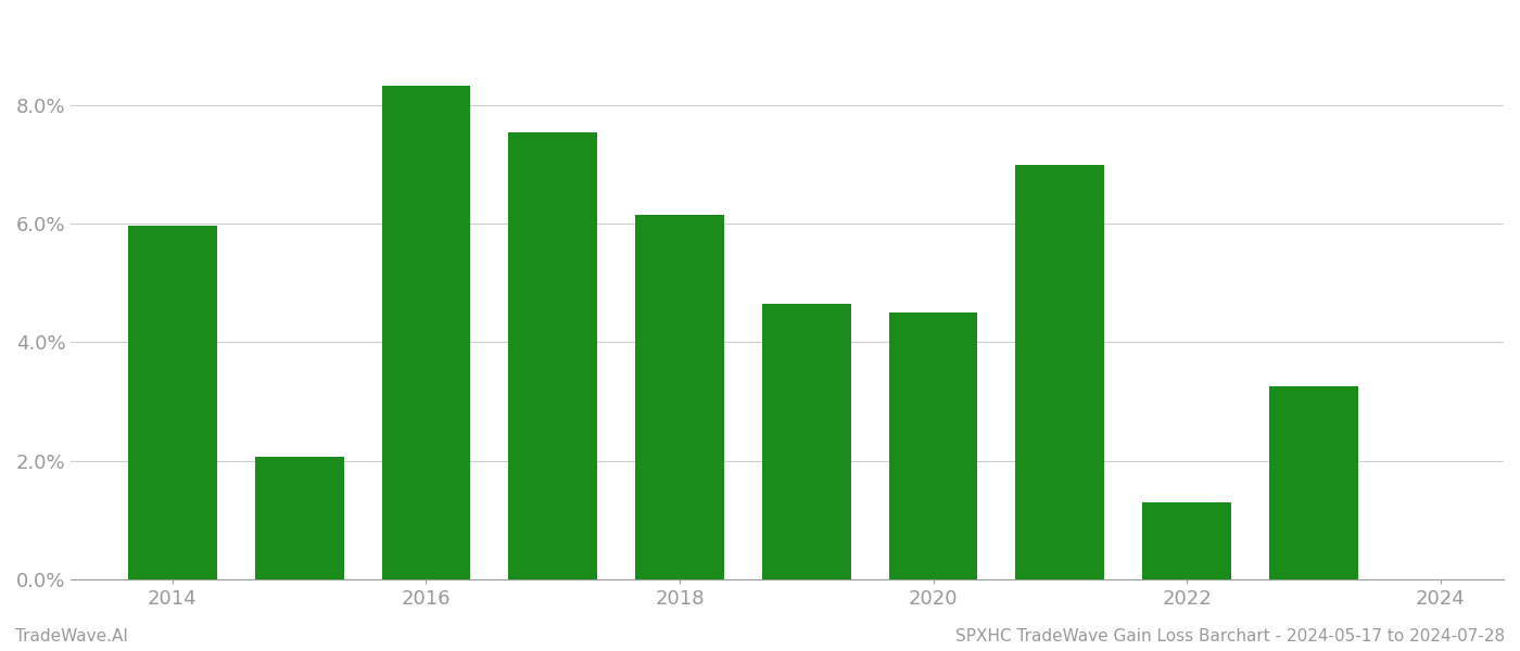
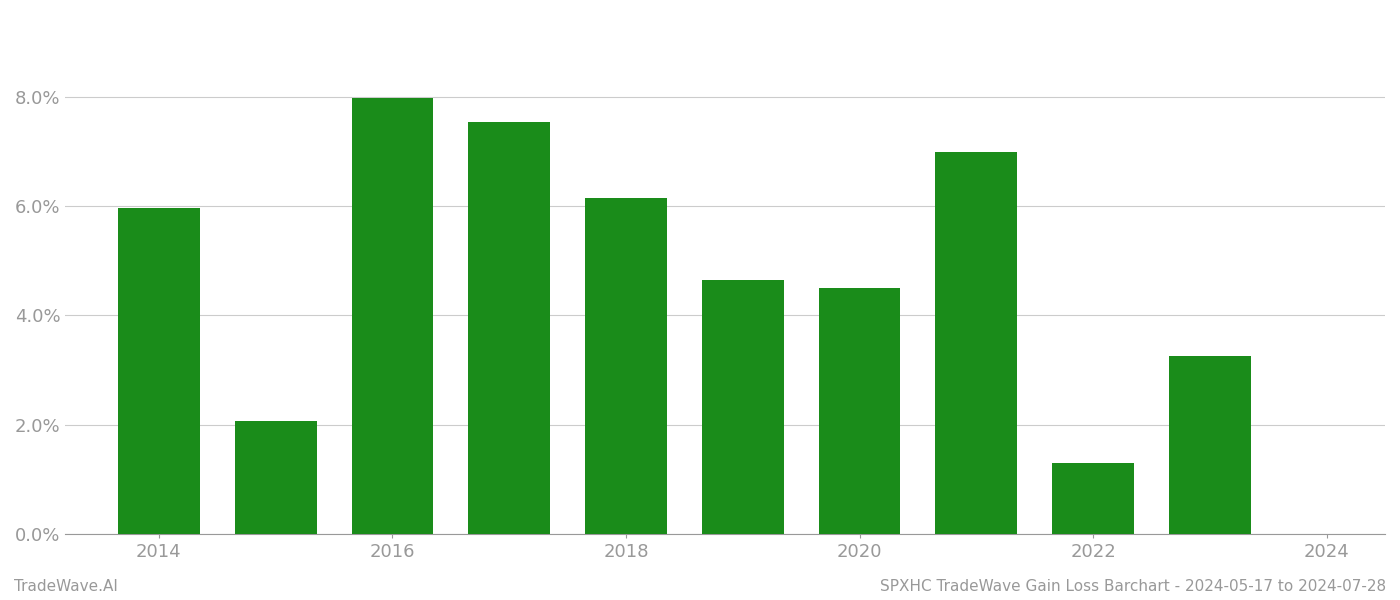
2016: 8.32% -> 7.98%
